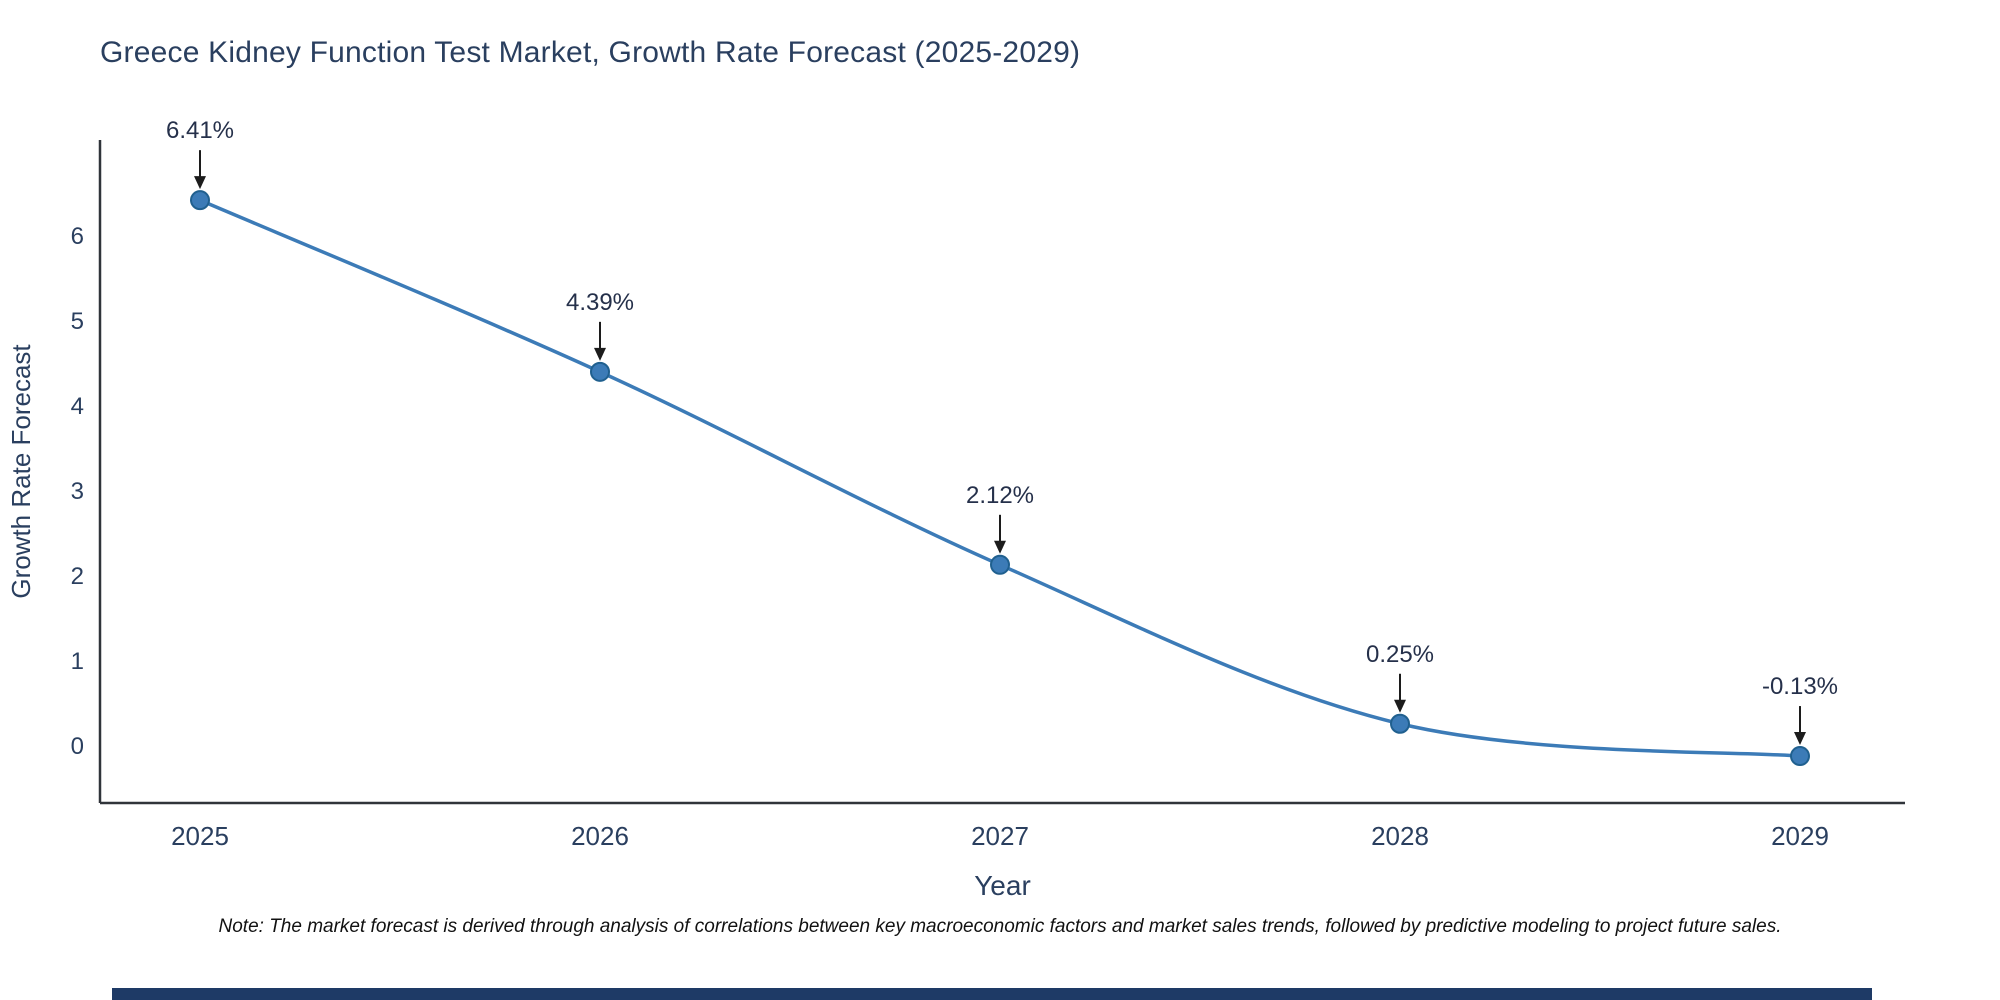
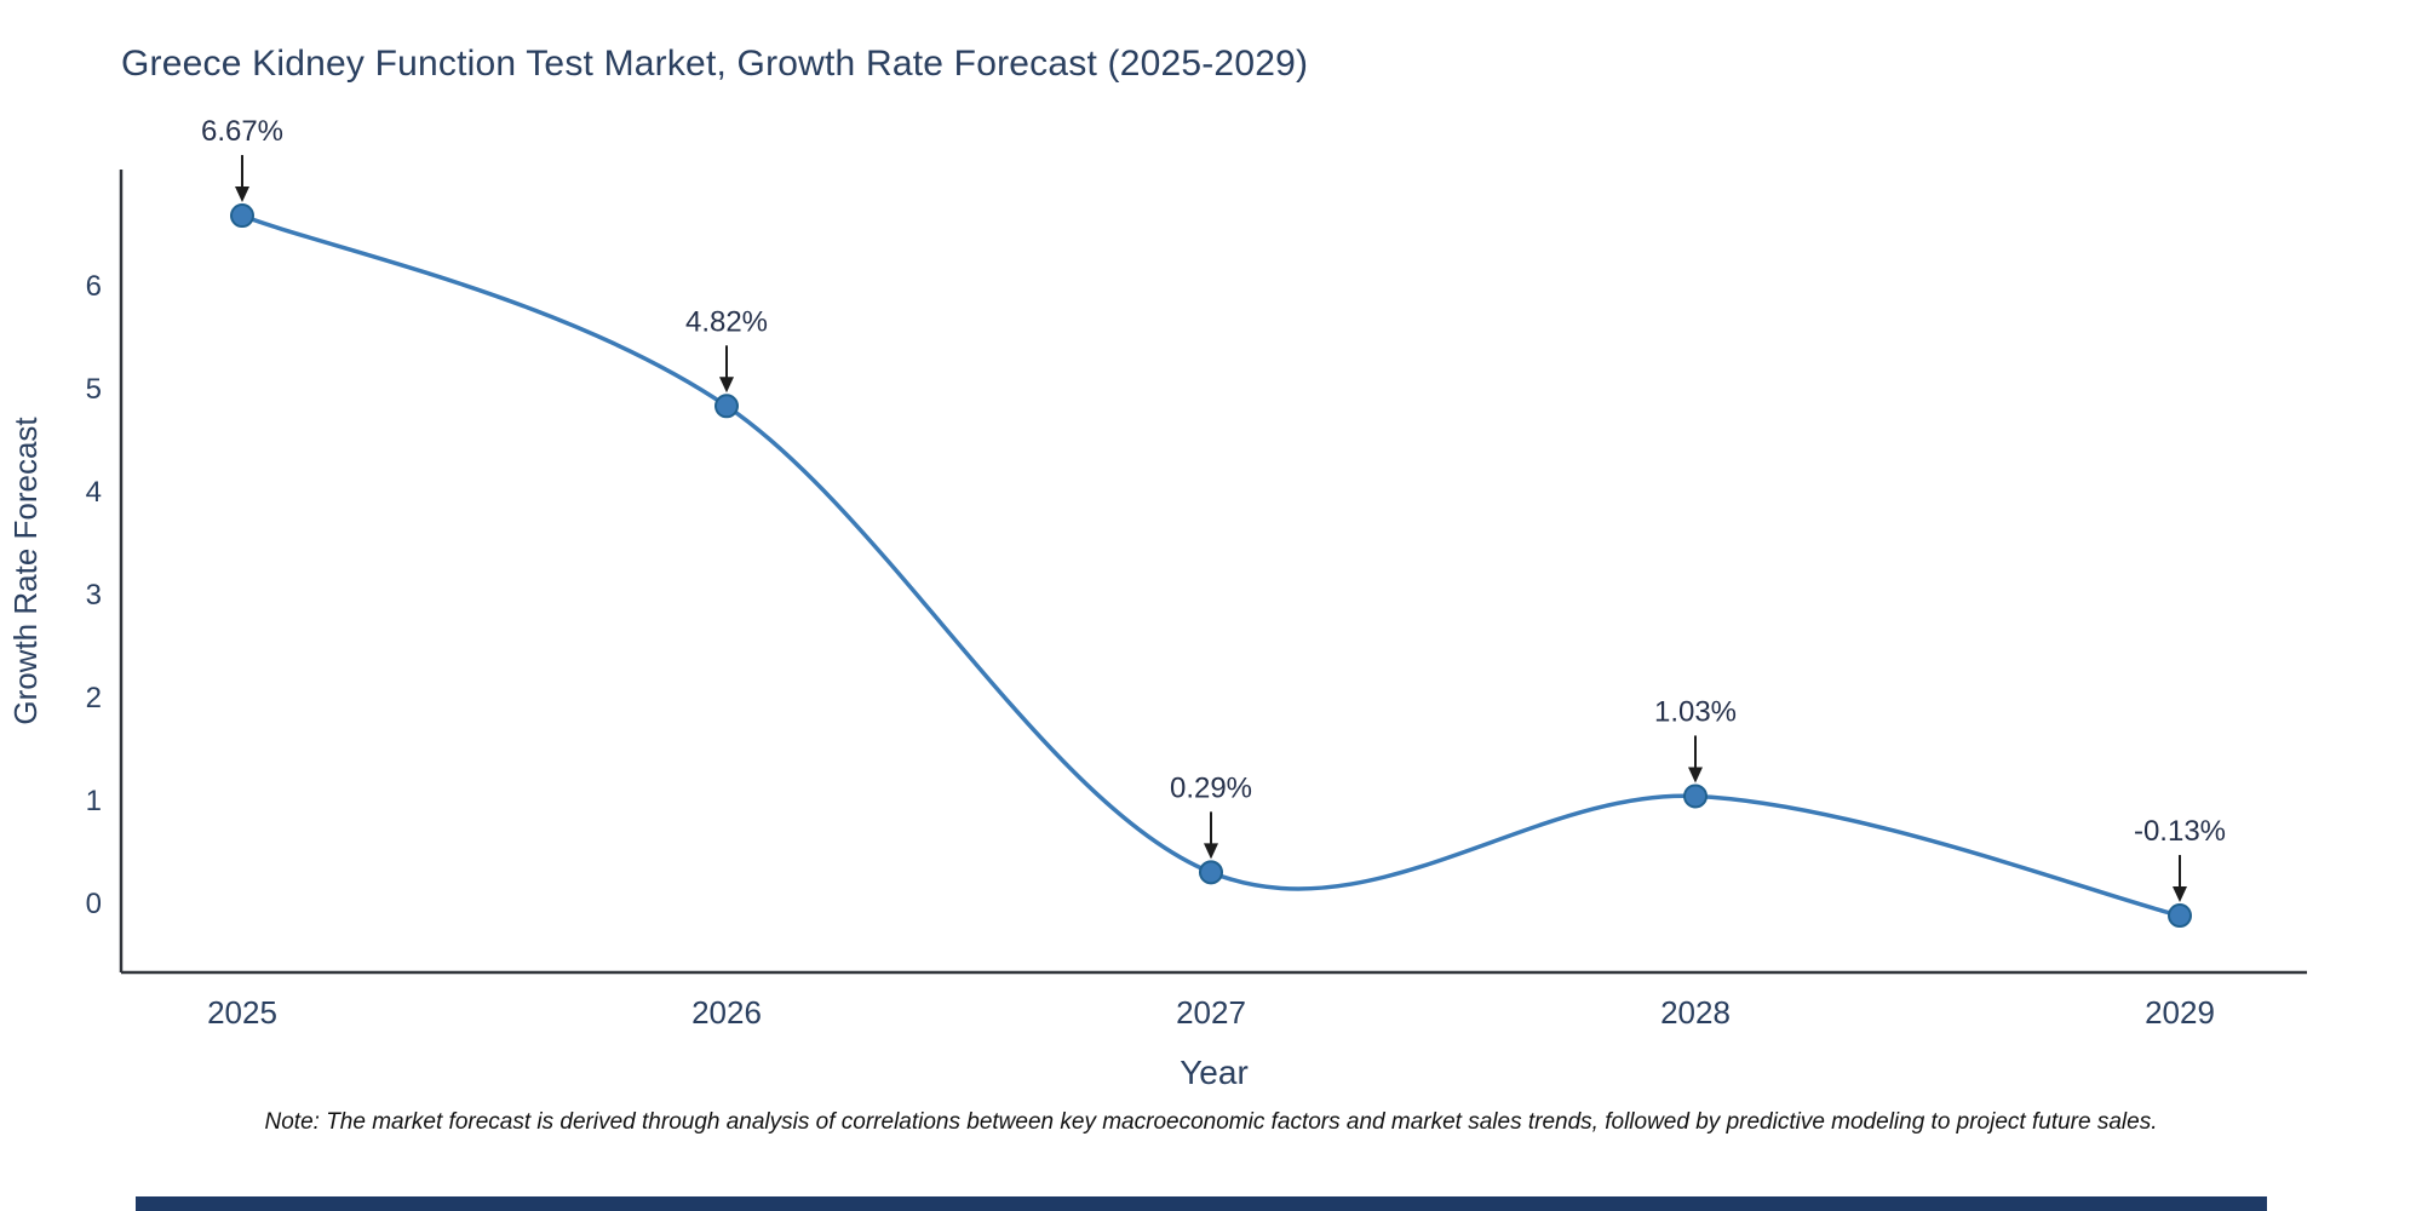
2025: 6.41% -> 6.67%
2026: 4.39% -> 4.82%
2027: 2.12% -> 0.29%
2028: 0.25% -> 1.03%
